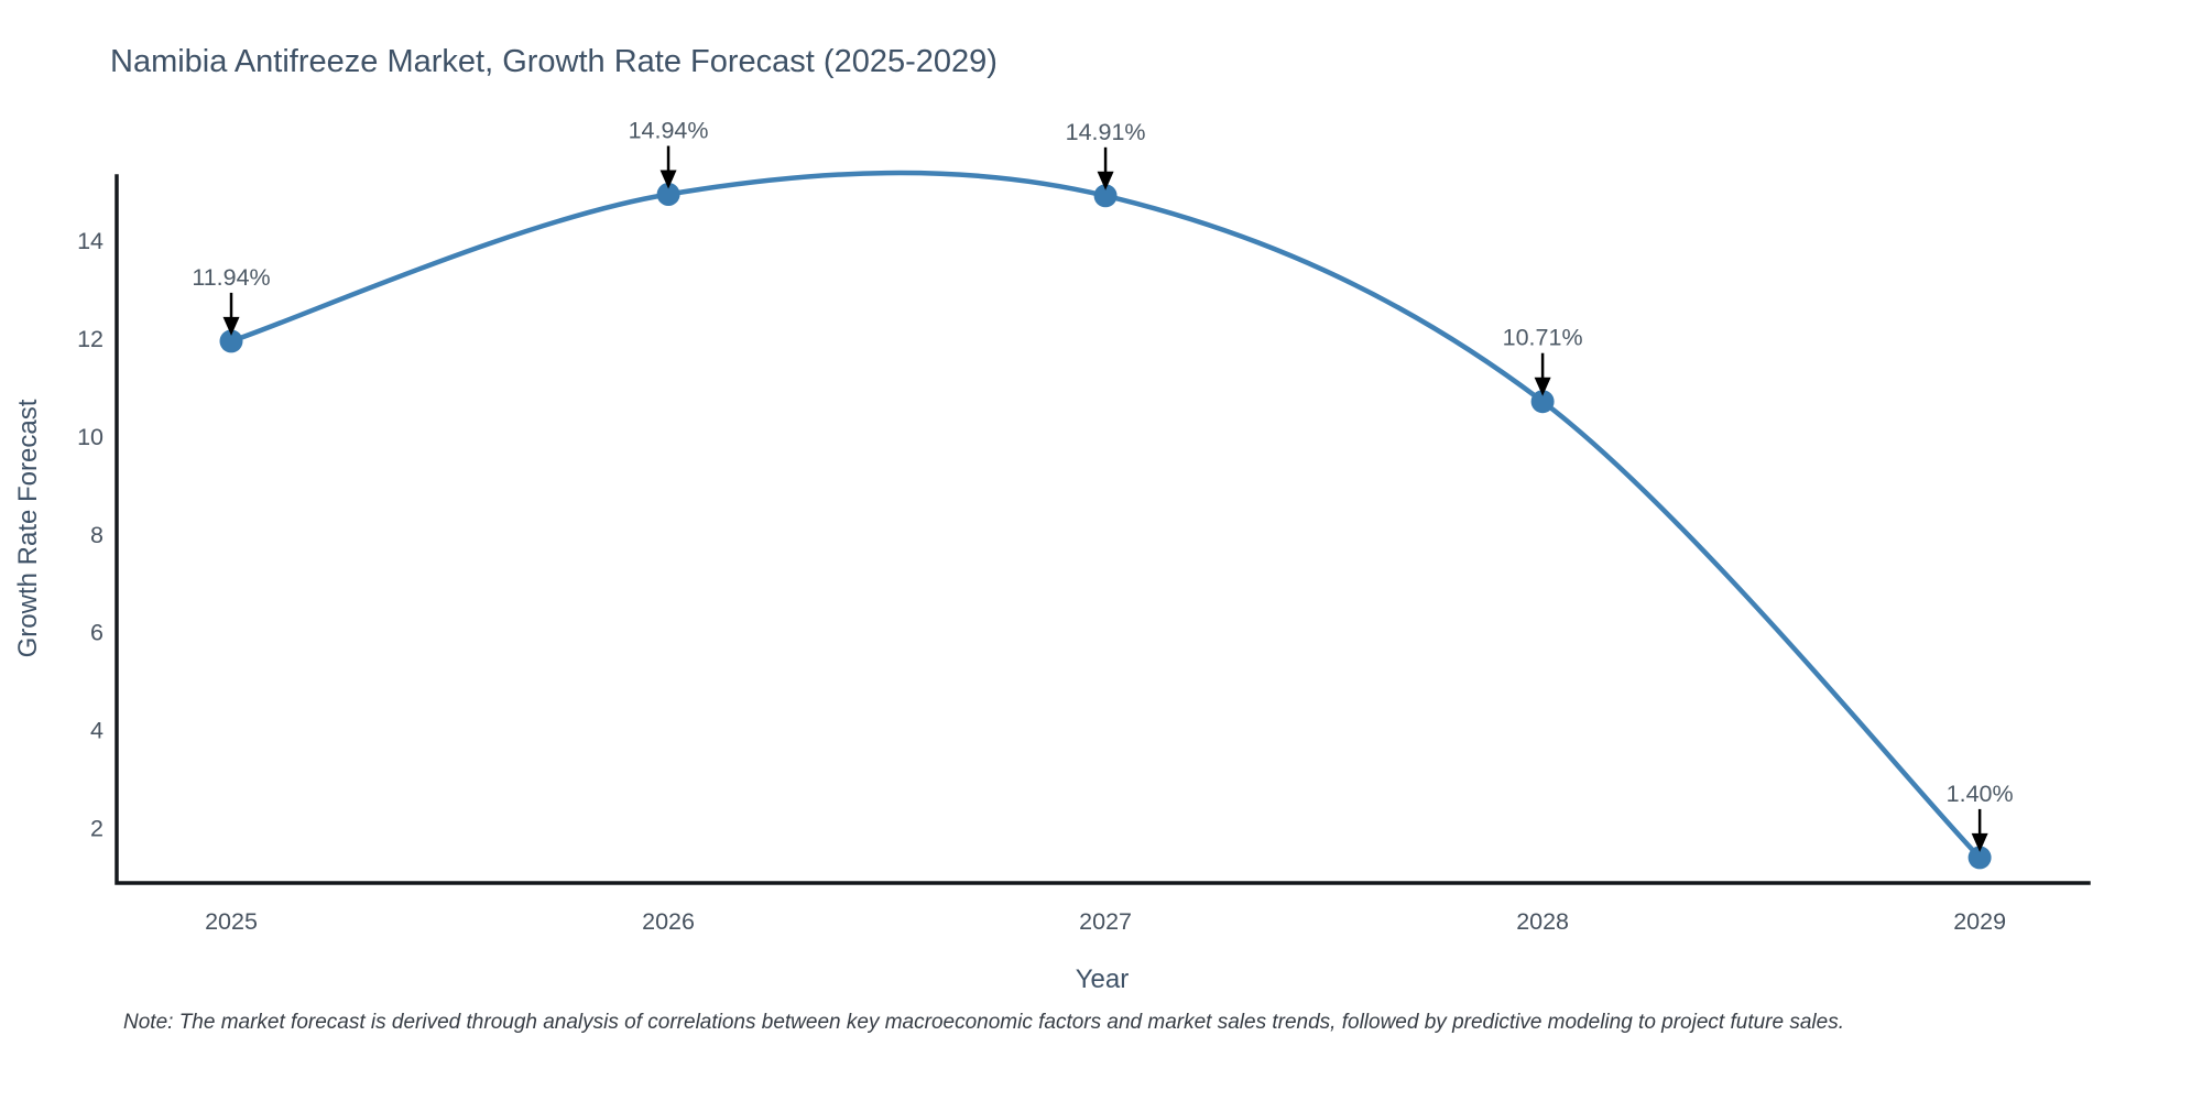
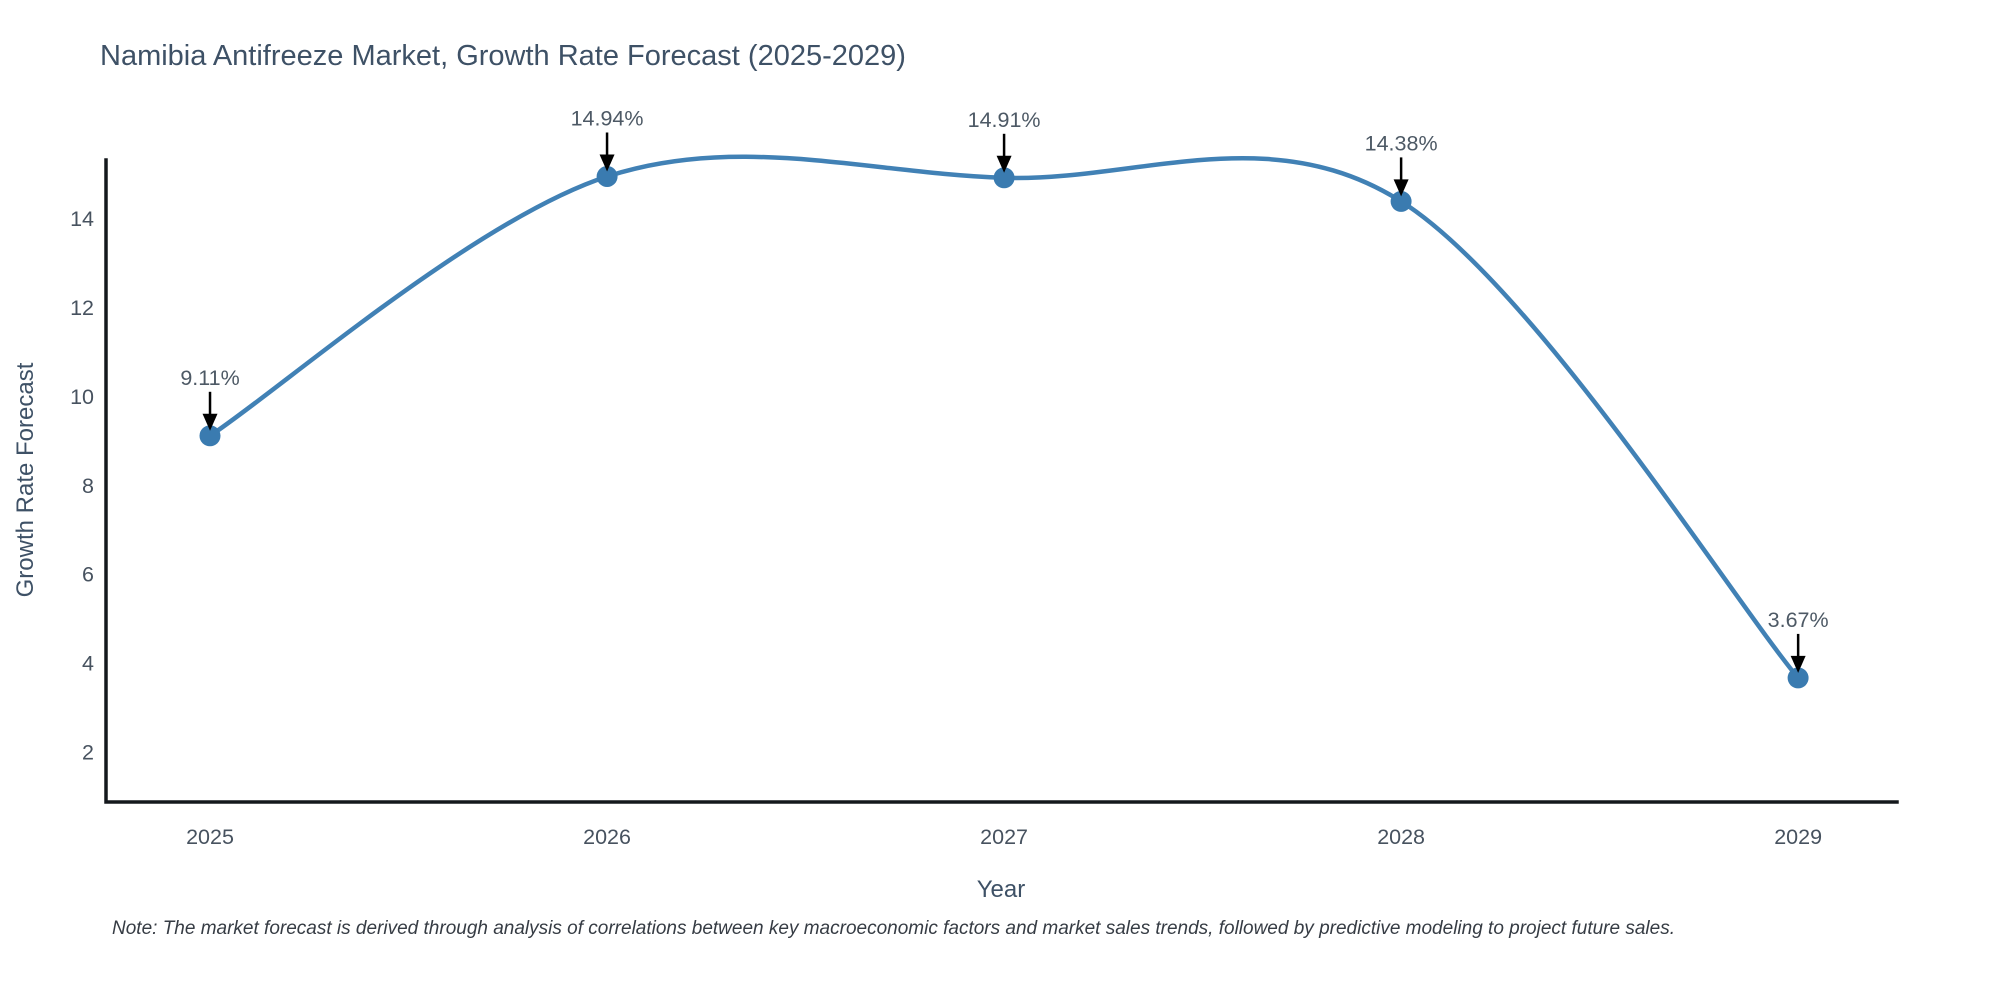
2025: 11.94% -> 9.11%
2028: 10.71% -> 14.38%
2029: 1.40% -> 3.67%
